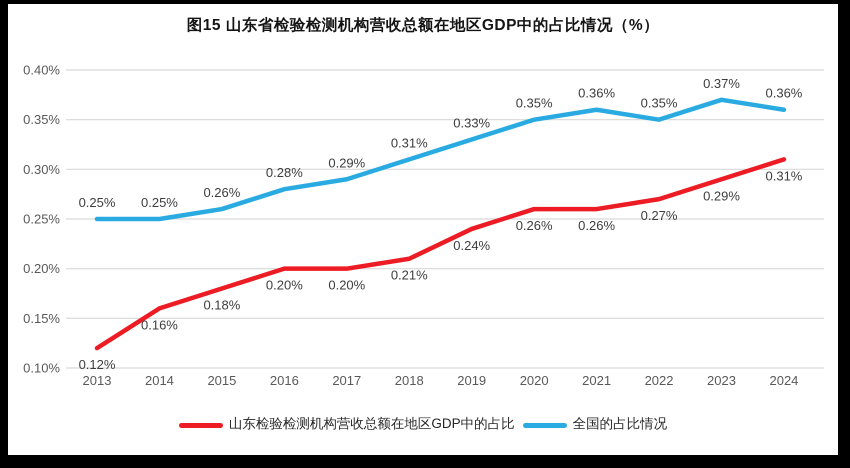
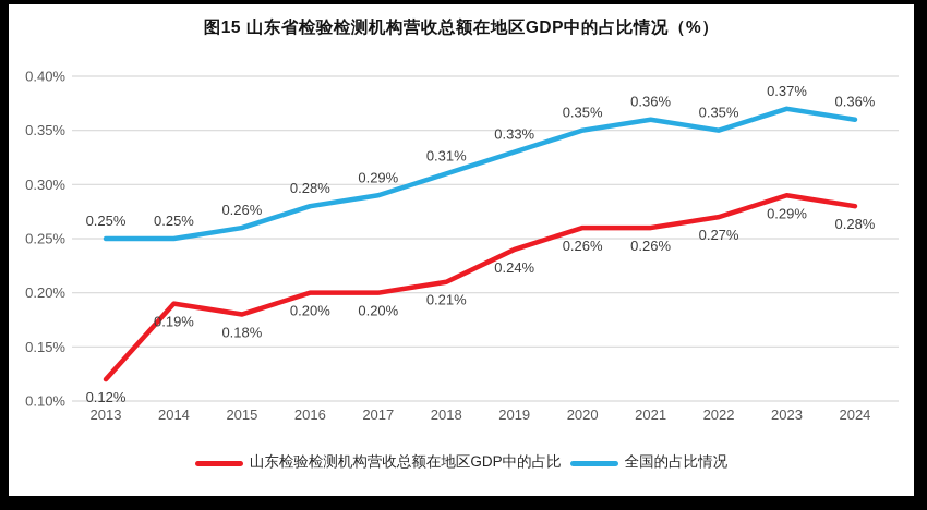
山东检验检测机构营收总额在地区GDP中的占比/2014: 0.16% -> 0.19%
山东检验检测机构营收总额在地区GDP中的占比/2024: 0.31% -> 0.28%
